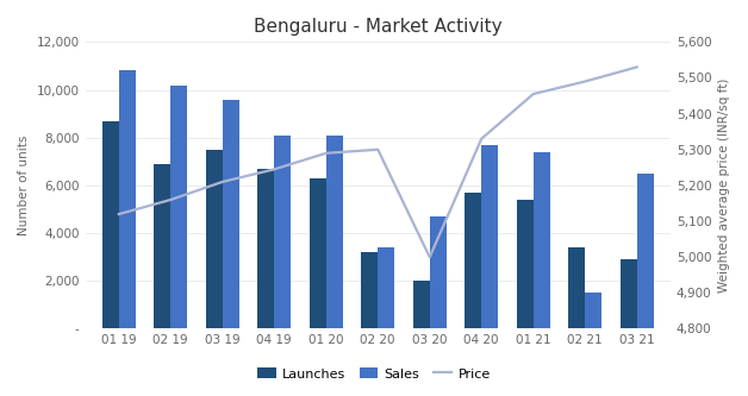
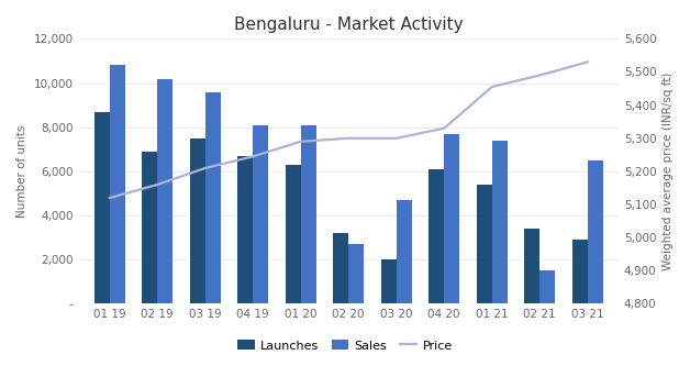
Sales/02 20: 3,400 -> 2,700
Price/03 20: 5,000 -> 5,300
Launches/04 20: 5,700 -> 6,100
